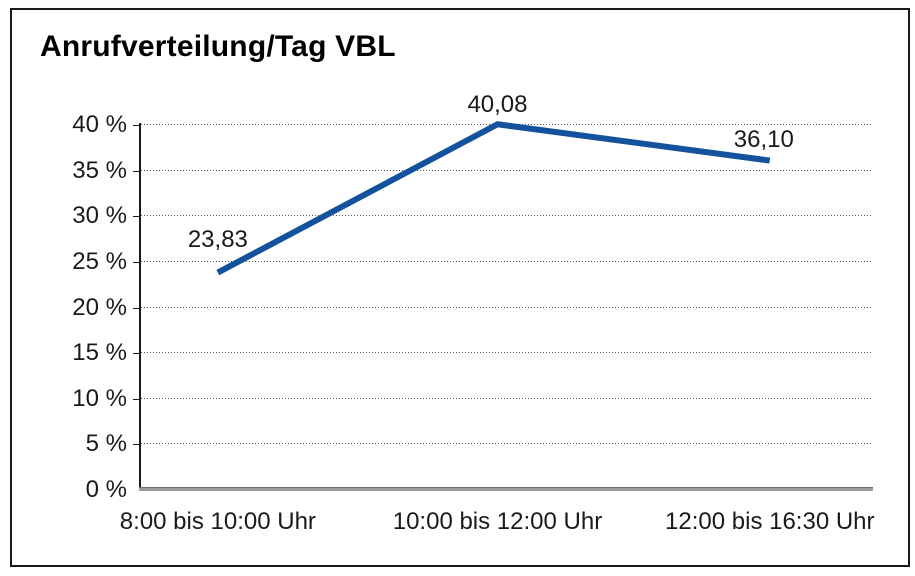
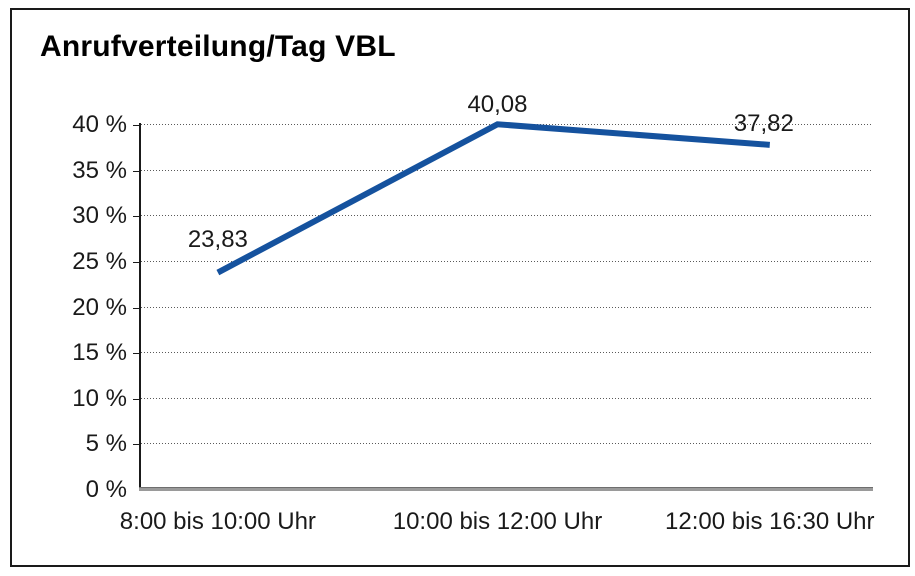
12:00 bis 16:30 Uhr: 36,10 -> 37,82
